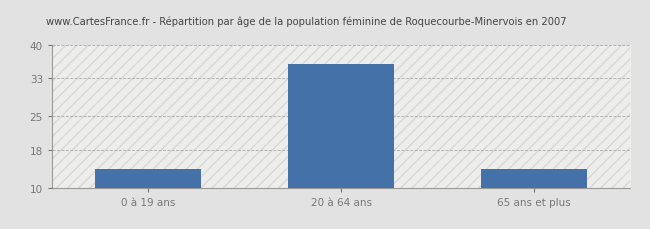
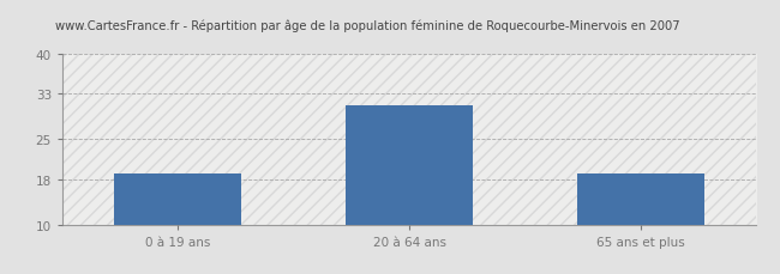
0 à 19 ans: 14 -> 19
20 à 64 ans: 36 -> 31
65 ans et plus: 14 -> 19
